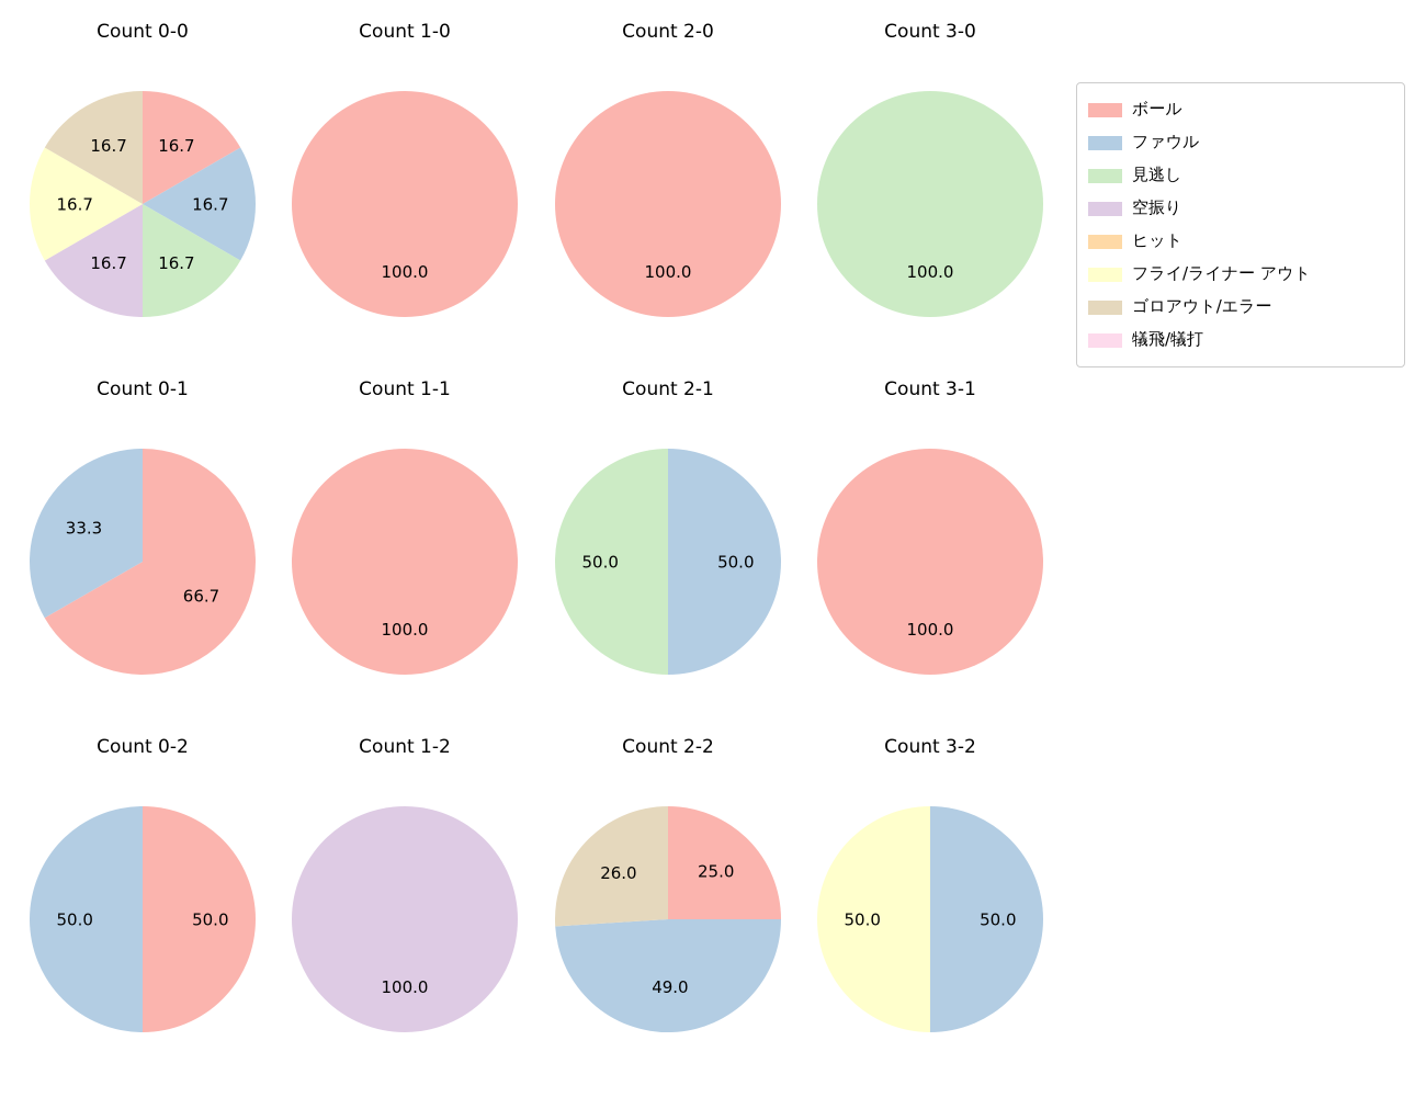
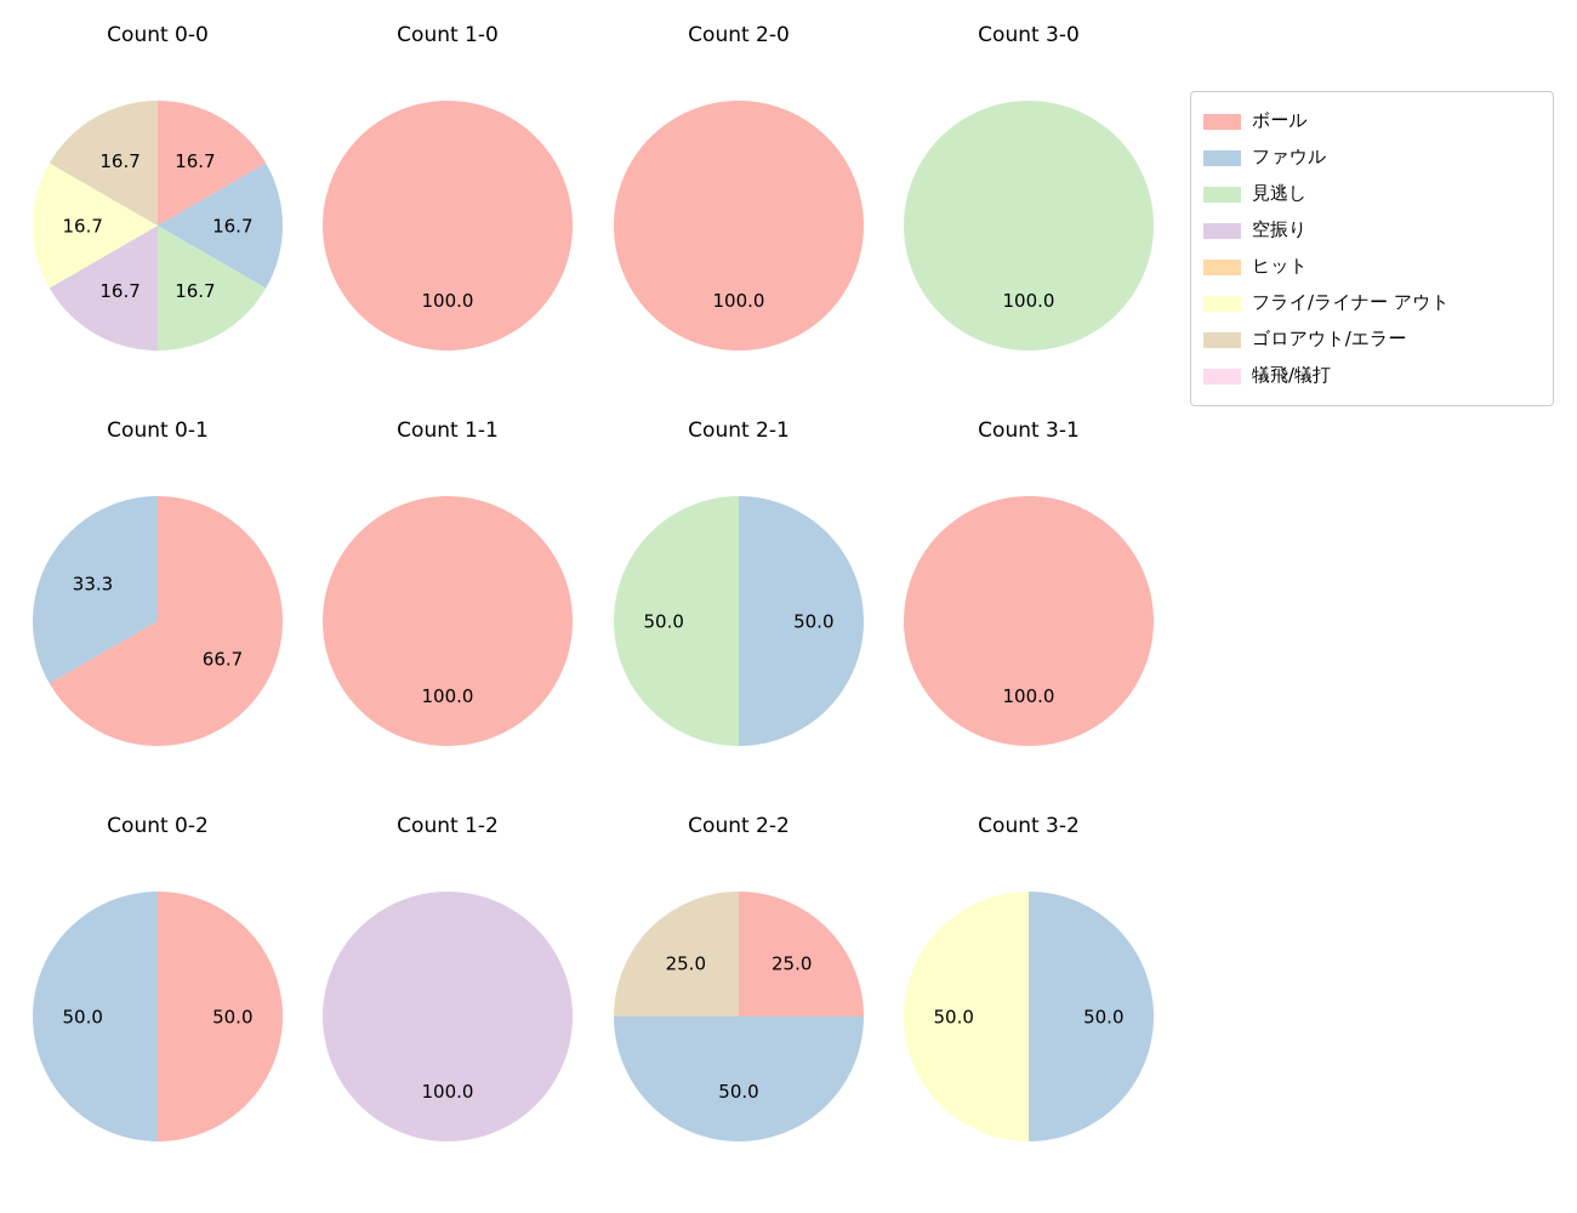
Count 2-2/ファウル: 49.0 -> 50.0
Count 2-2/ゴロアウト/エラー: 26.0 -> 25.0
